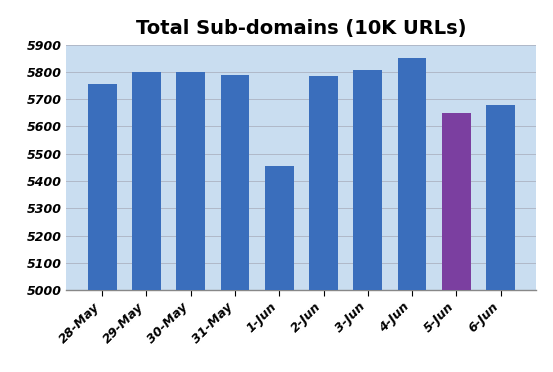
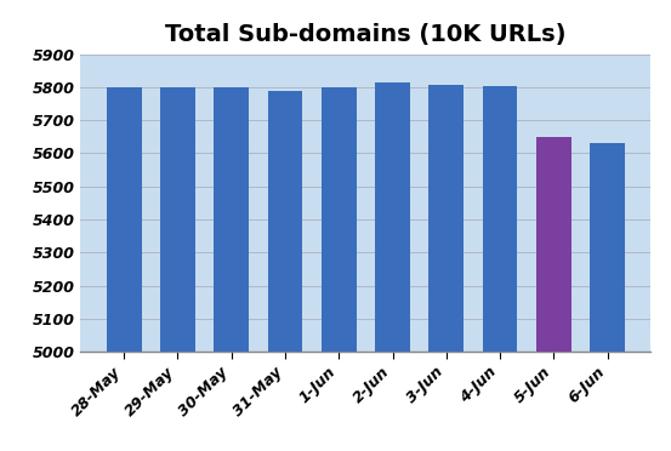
28-May: 5755 -> 5800
1-Jun: 5455 -> 5800
2-Jun: 5785 -> 5815
4-Jun: 5850 -> 5805
6-Jun: 5680 -> 5630
